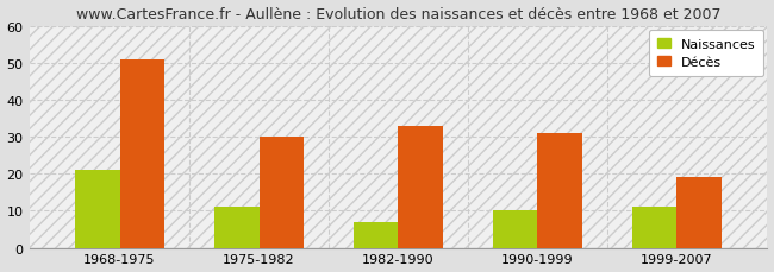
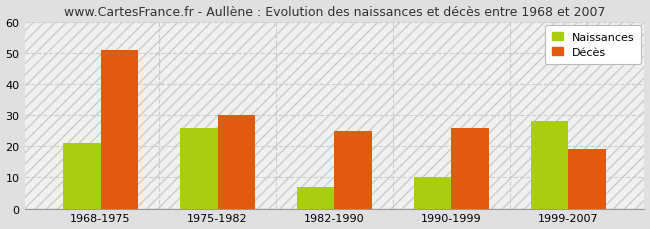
Naissances/1975-1982: 11 -> 26
Décès/1982-1990: 33 -> 25
Décès/1990-1999: 31 -> 26
Naissances/1999-2007: 11 -> 28
